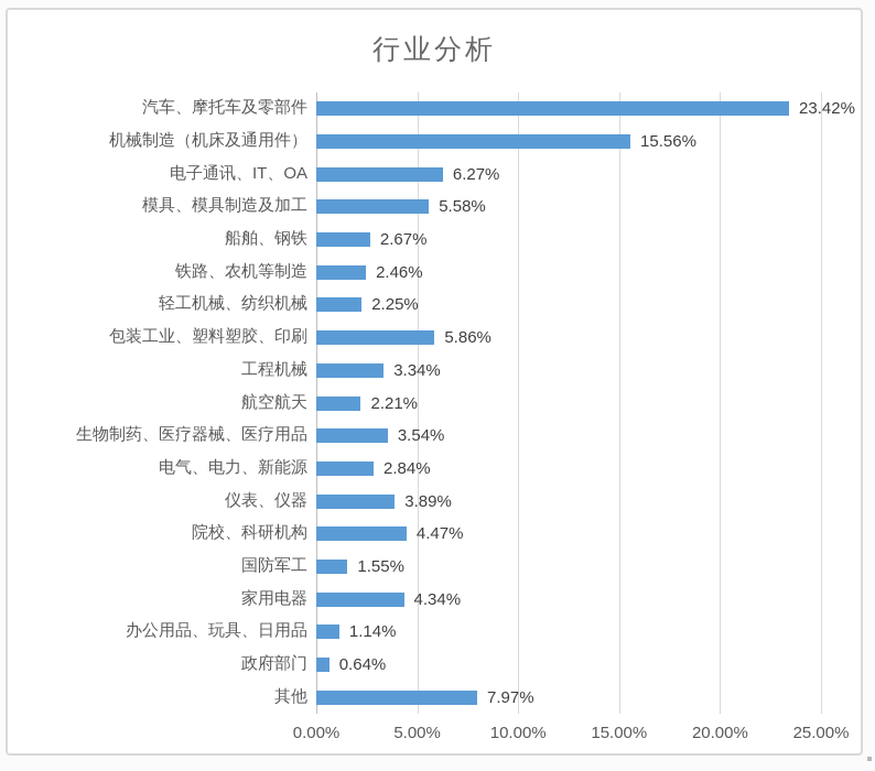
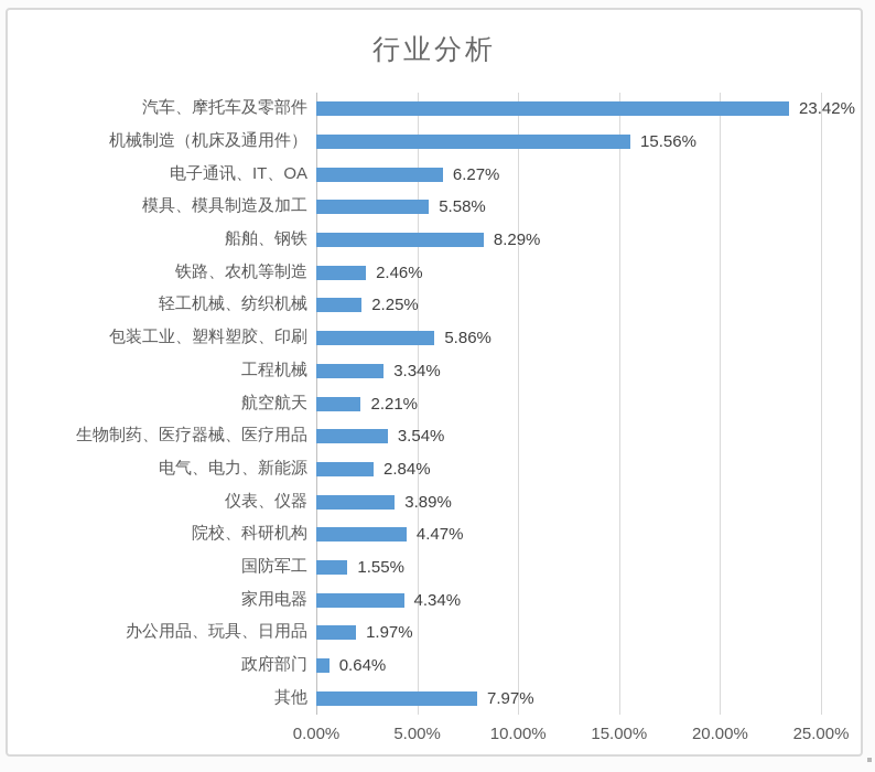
船舶、钢铁: 2.67% -> 8.29%
办公用品、玩具、日用品: 1.14% -> 1.97%
